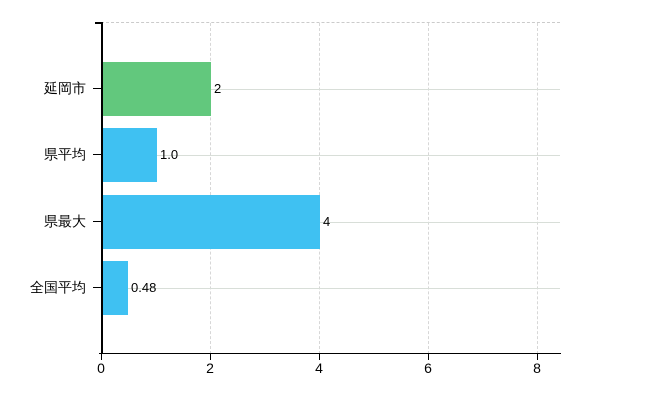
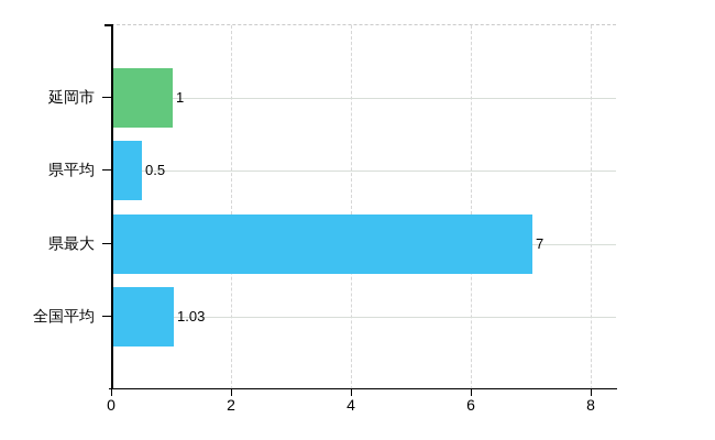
延岡市: 2 -> 1
県平均: 1.0 -> 0.5
県最大: 4 -> 7
全国平均: 0.48 -> 1.03
